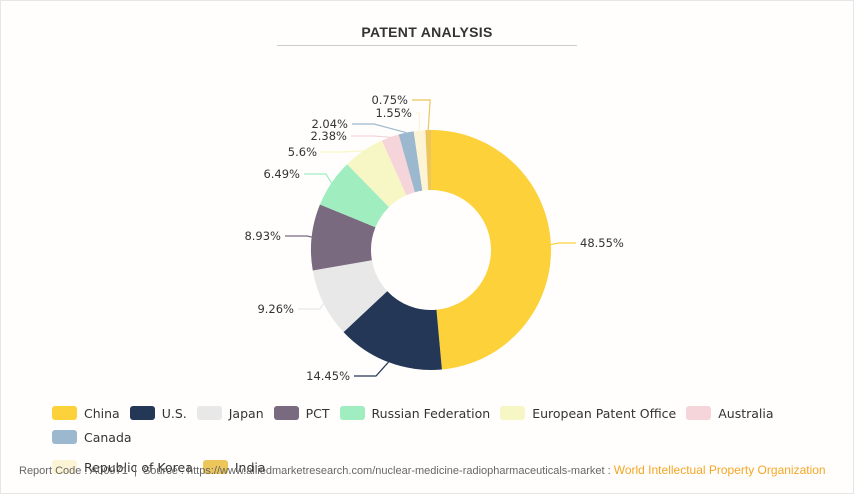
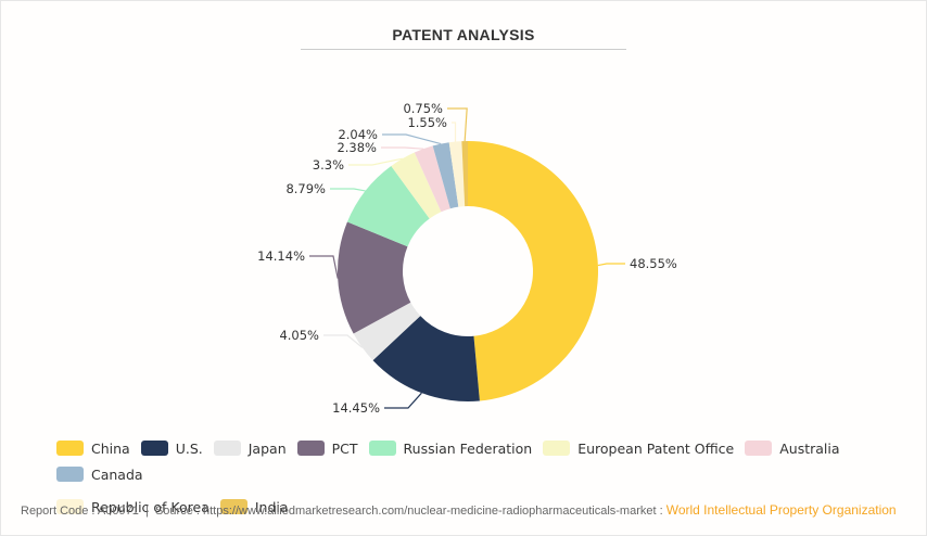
Japan: 9.26% -> 4.05%
PCT: 8.93% -> 14.14%
Russian Federation: 6.49% -> 8.79%
European Patent Office: 5.6% -> 3.3%
